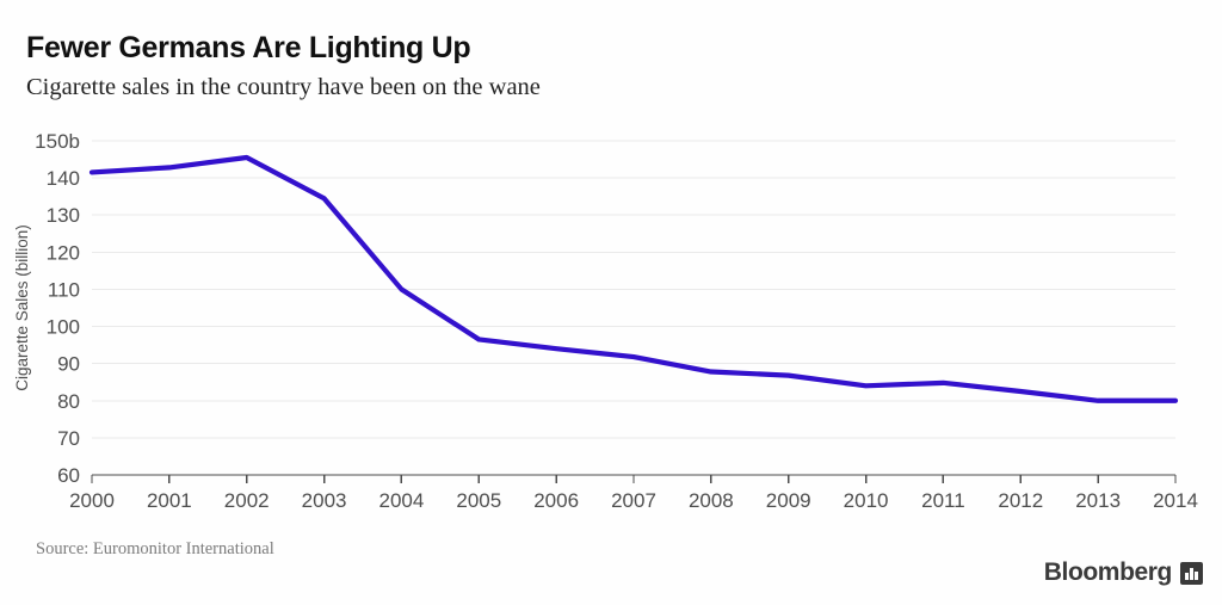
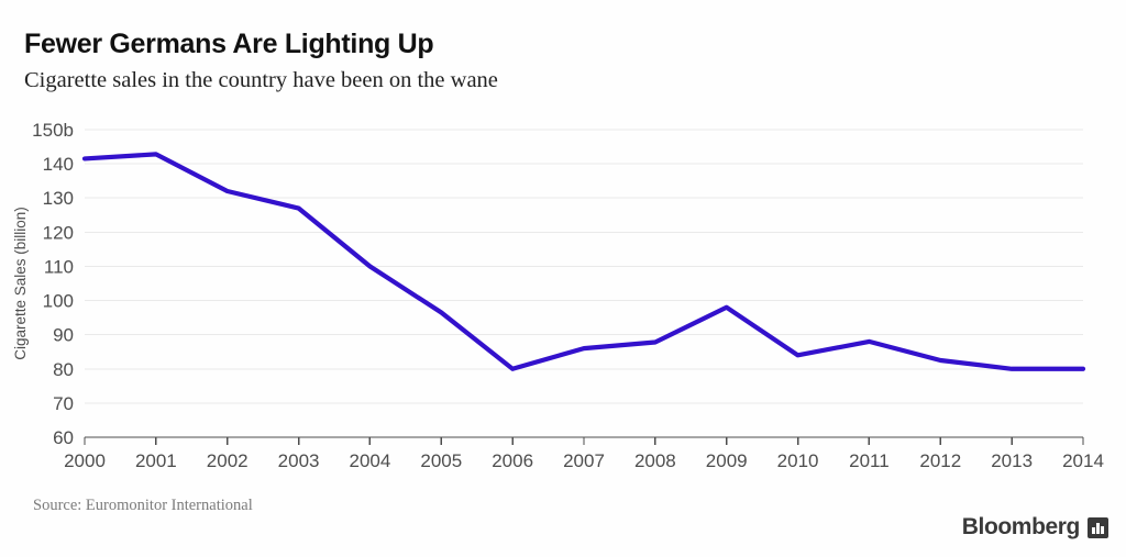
2002: 146b -> 132b
2003: 134b -> 127b
2006: 94b -> 80b
2007: 92b -> 86b
2009: 87b -> 98b
2011: 85b -> 88b
